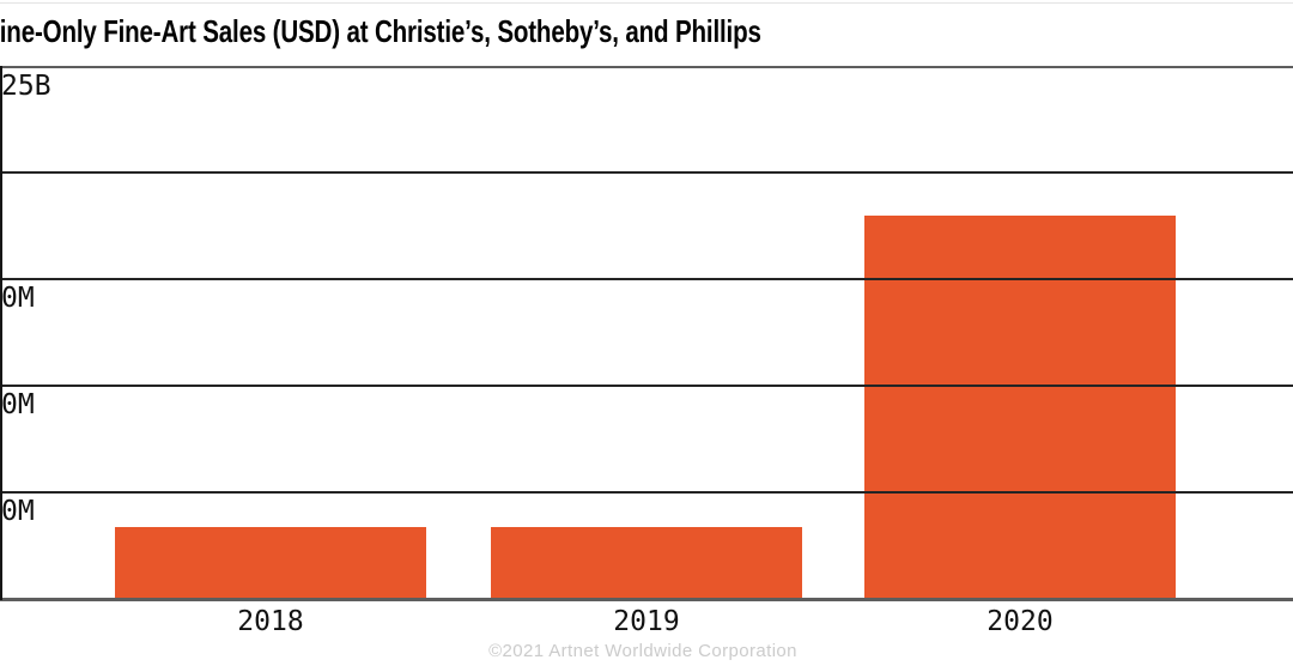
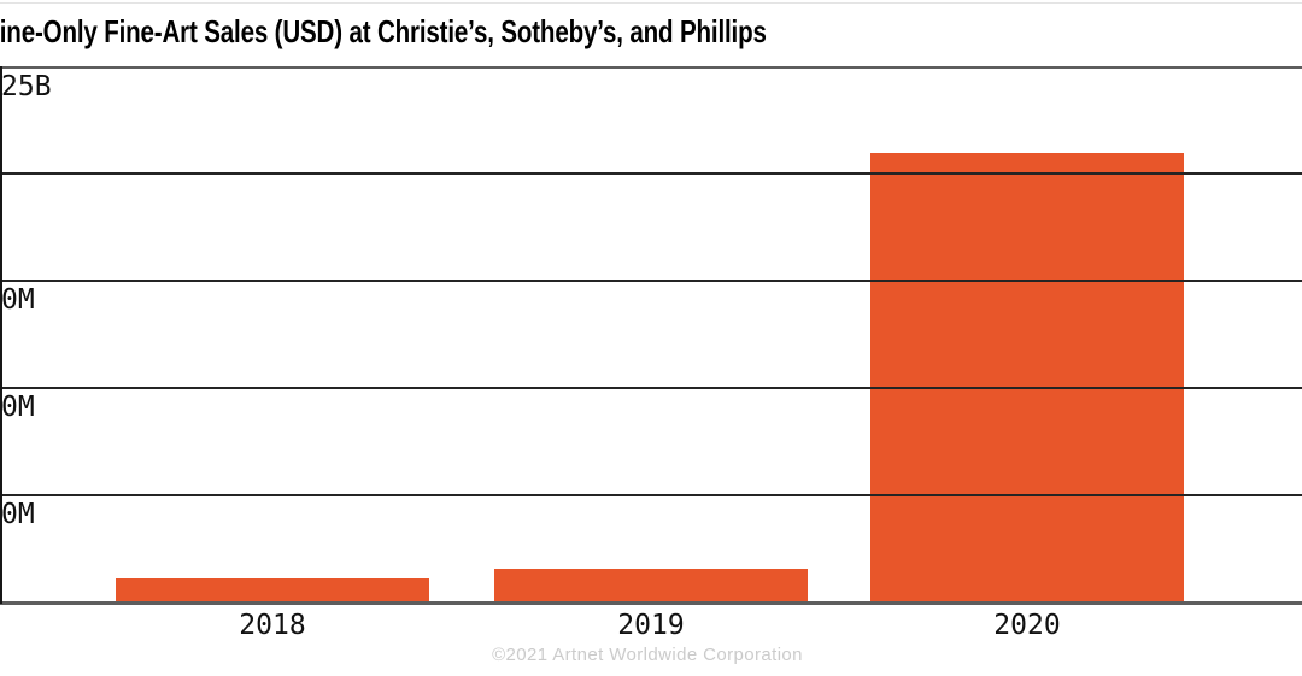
2018: $170M -> $60M
2019: $170M -> $80M
2020: $900M -> $1050M
